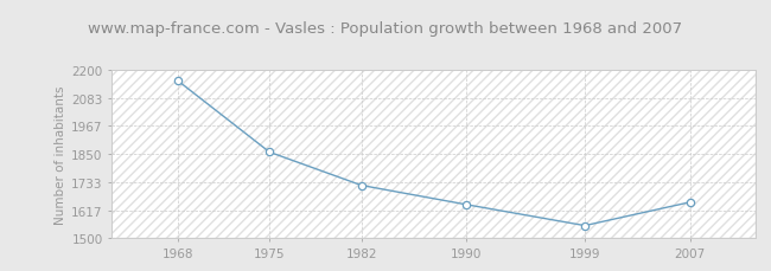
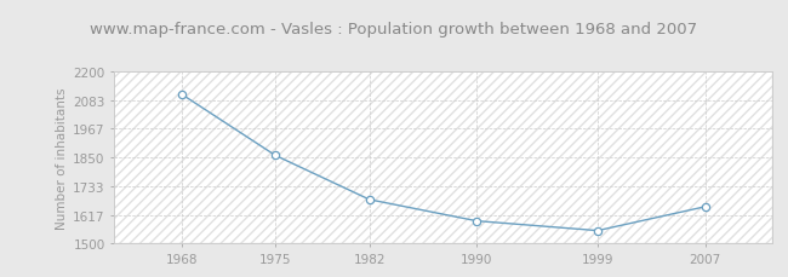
1968: 2155 -> 2107
1982: 1720 -> 1679
1990: 1640 -> 1592
